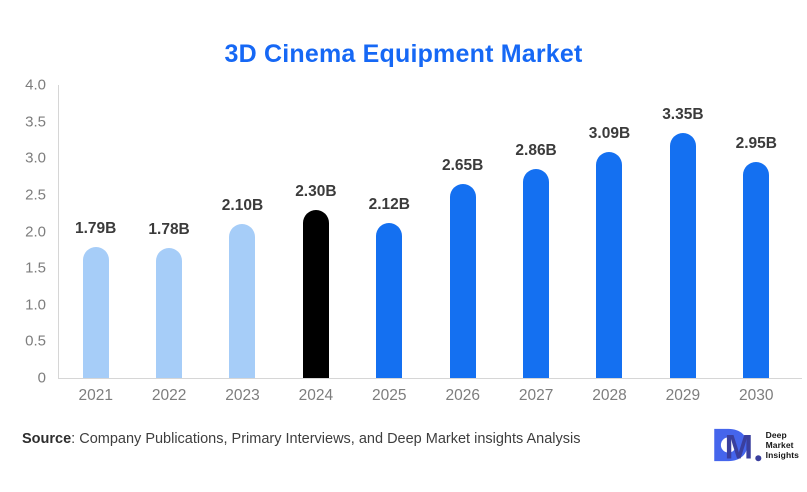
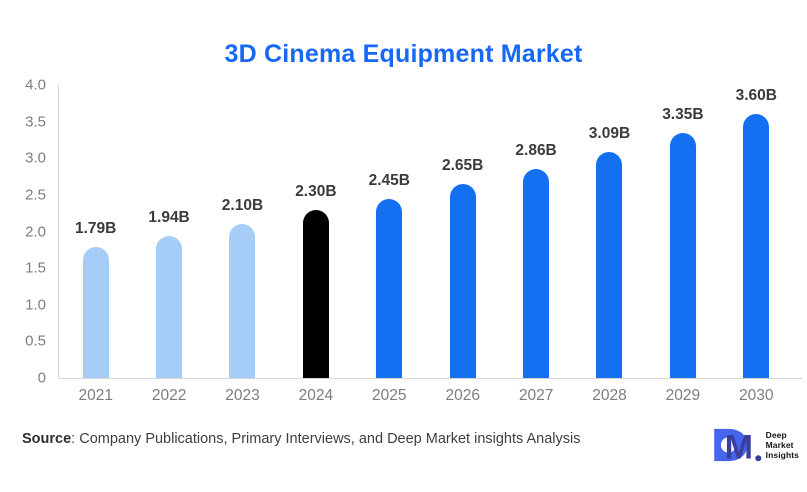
2022: 1.78B -> 1.94B
2025: 2.12B -> 2.45B
2030: 2.95B -> 3.60B
